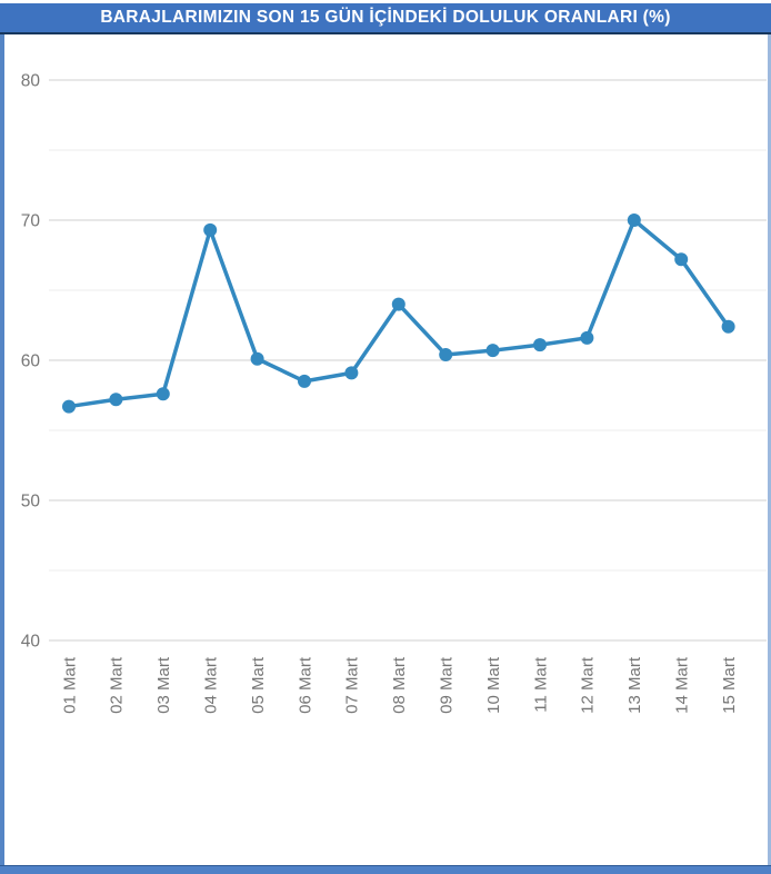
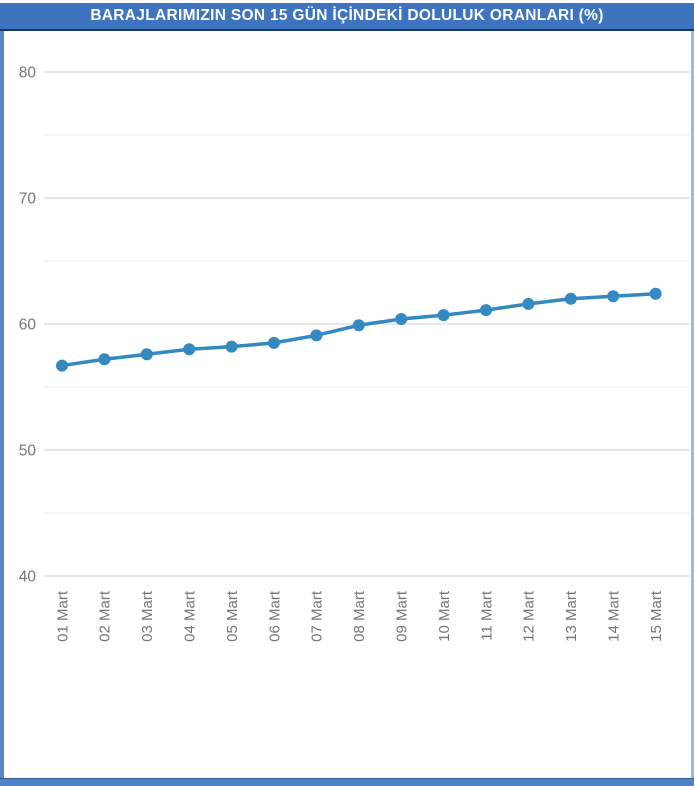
04 Mart: 69.3 -> 58.0
05 Mart: 60.1 -> 58.2
08 Mart: 64.0 -> 59.9
13 Mart: 70.0 -> 62.0
14 Mart: 67.2 -> 62.2
